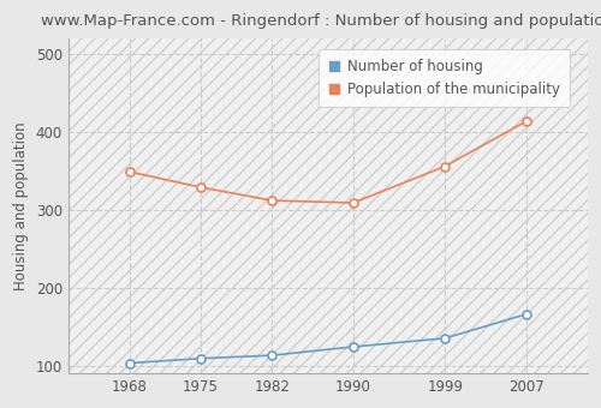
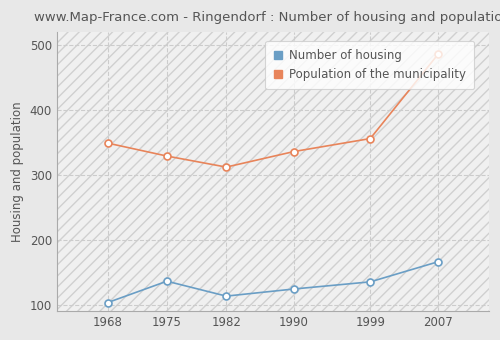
Number of housing/1975: 109 -> 136
Population of the municipality/1990: 309 -> 336
Population of the municipality/2007: 414 -> 486
